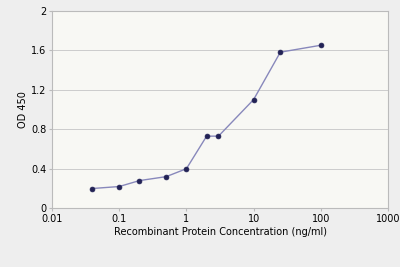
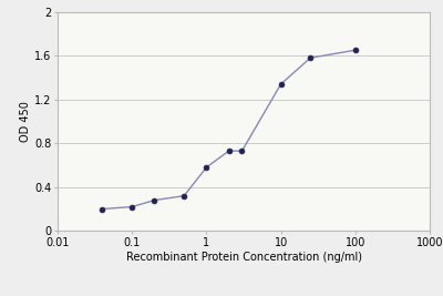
1: 0.40 -> 0.58
10: 1.10 -> 1.34
